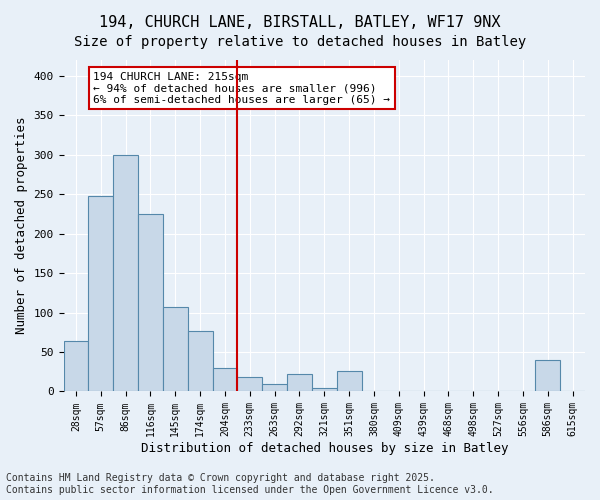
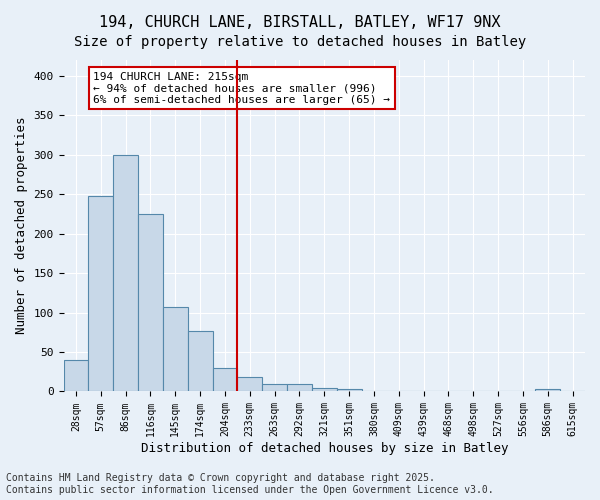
28sqm: 64 -> 40
292sqm: 22 -> 9
351sqm: 26 -> 3
586sqm: 40 -> 3
